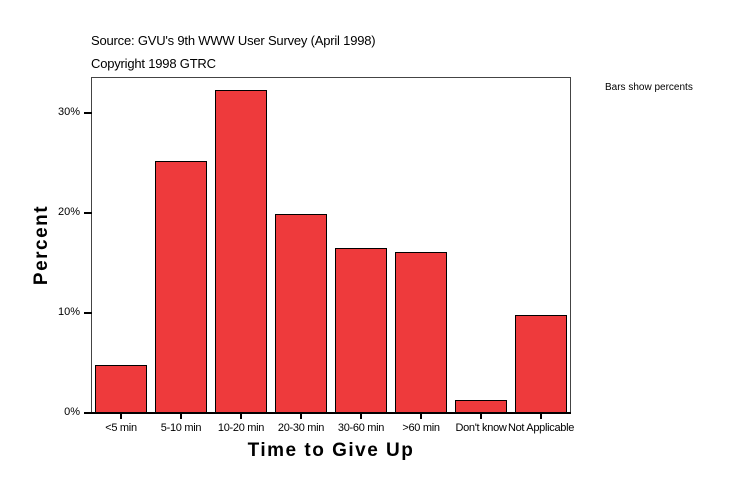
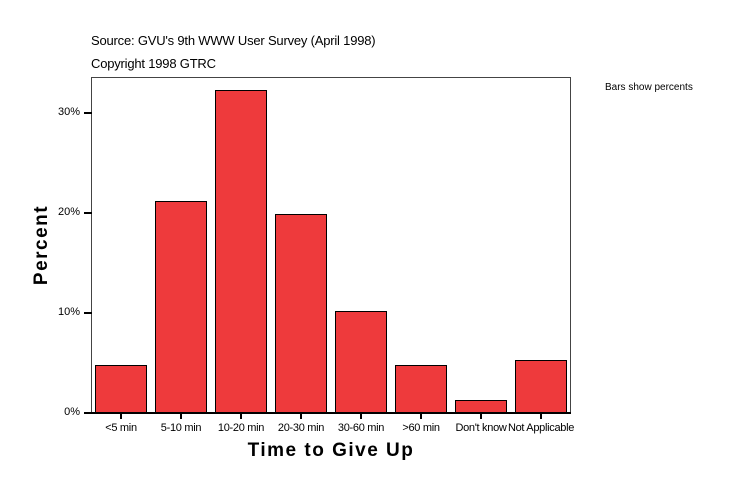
5-10 min: 25.2% -> 21.2%
30-60 min: 16.5% -> 10.2%
>60 min: 16.1% -> 4.8%
Not Applicable: 9.8% -> 5.3%
